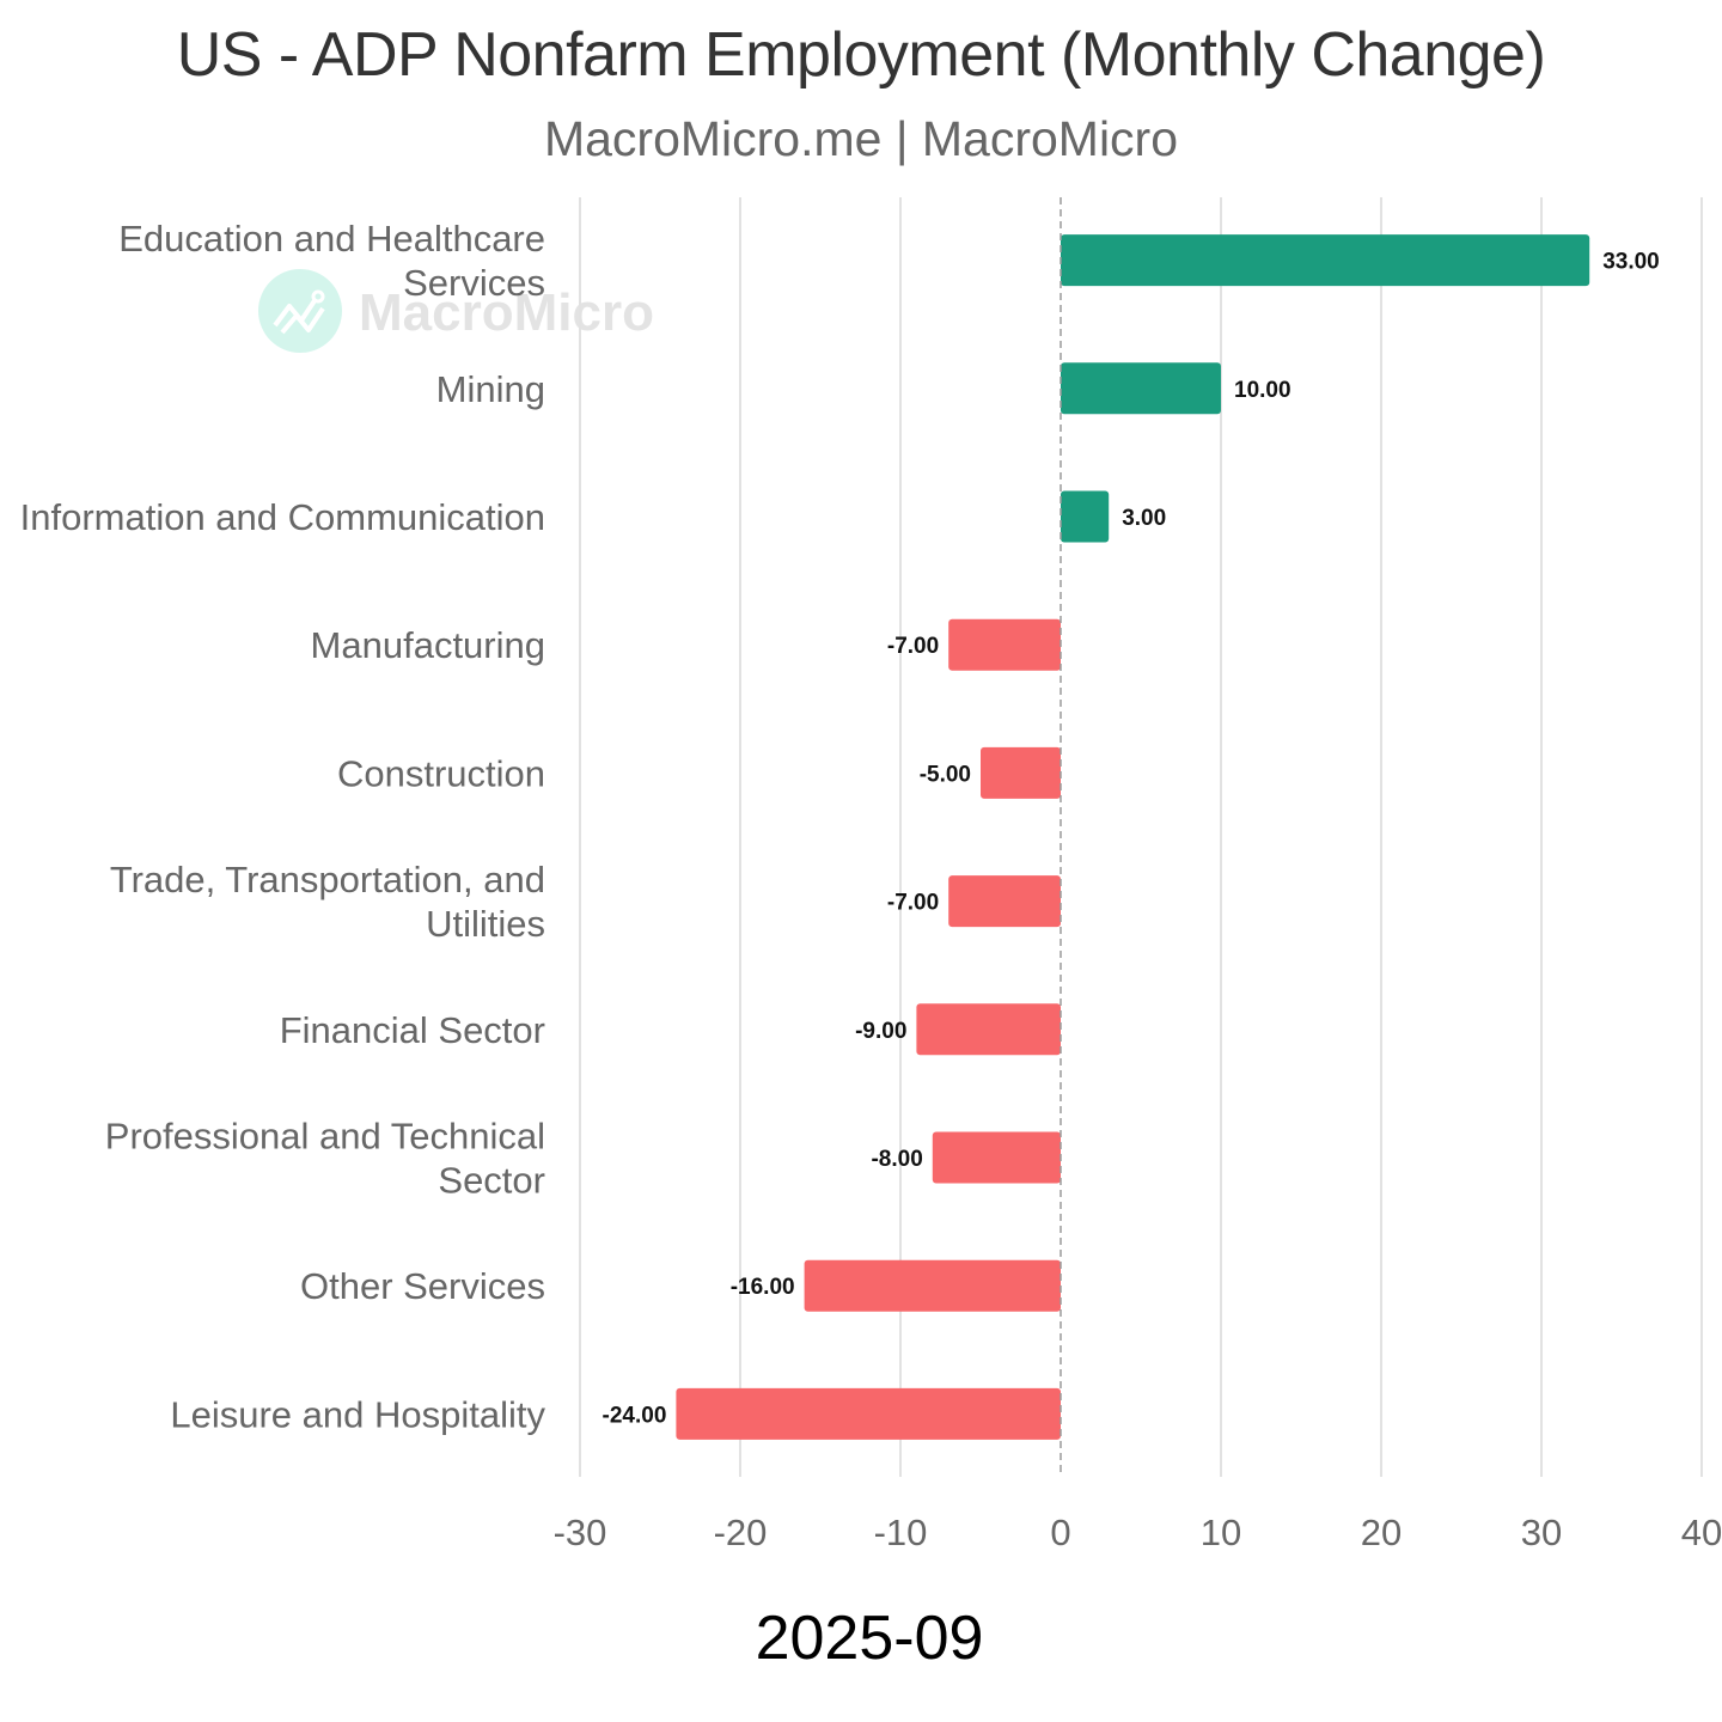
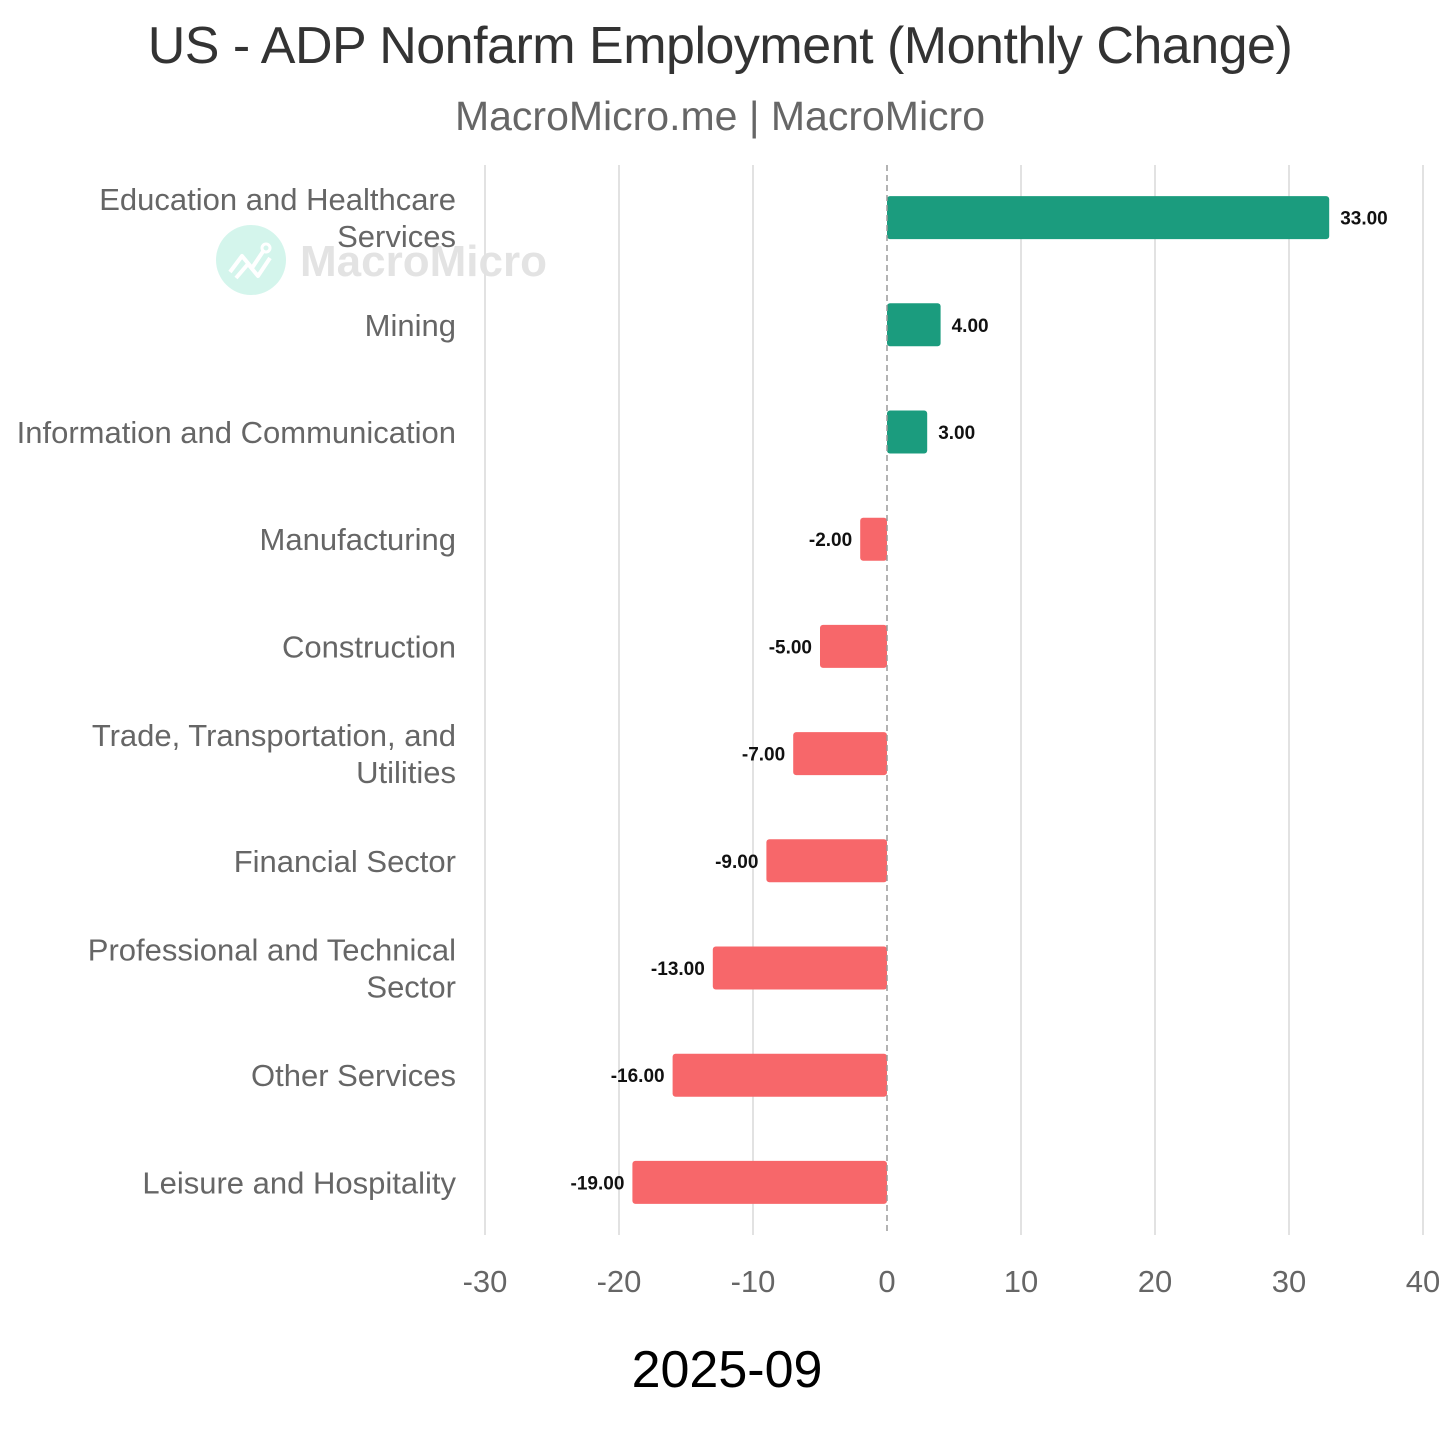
Mining: 10.00 -> 4.00
Manufacturing: -7.00 -> -2.00
Professional and Technical Sector: -8.00 -> -13.00
Leisure and Hospitality: -24.00 -> -19.00
